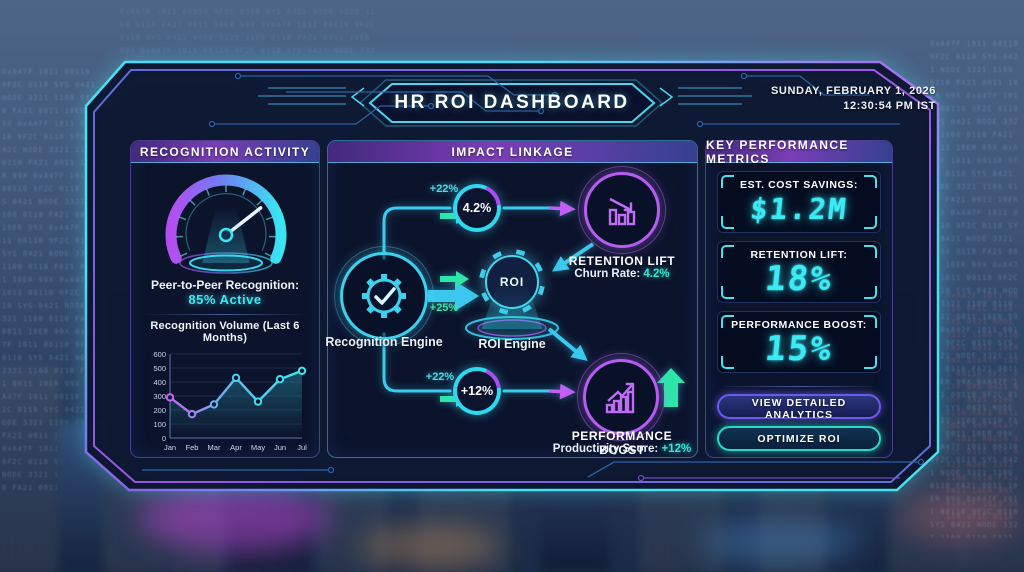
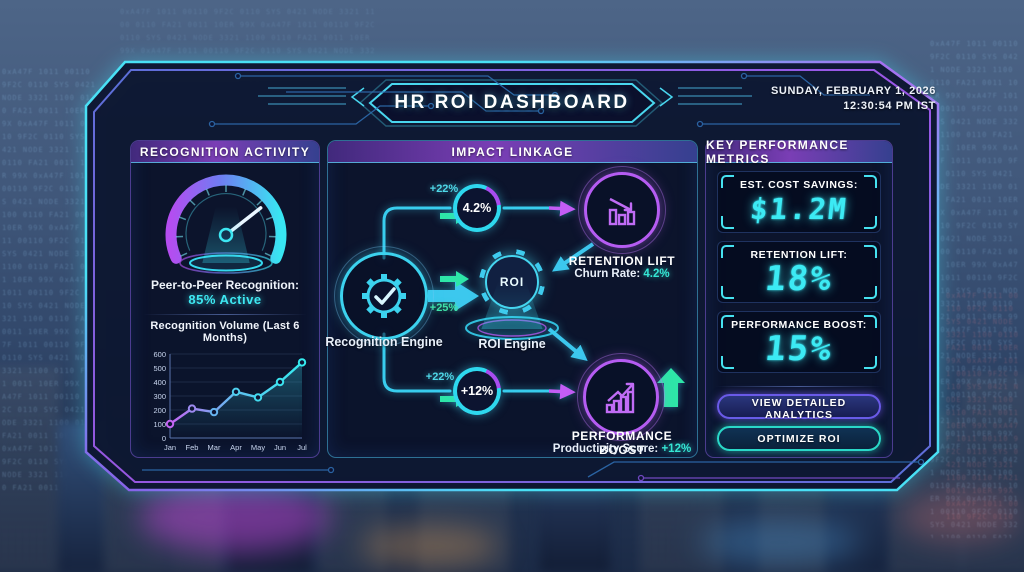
Jan: 290 -> 100
Feb: 170 -> 210
Mar: 240 -> 180
Apr: 430 -> 330
May: 260 -> 290
Jun: 420 -> 400
Jul: 480 -> 540
